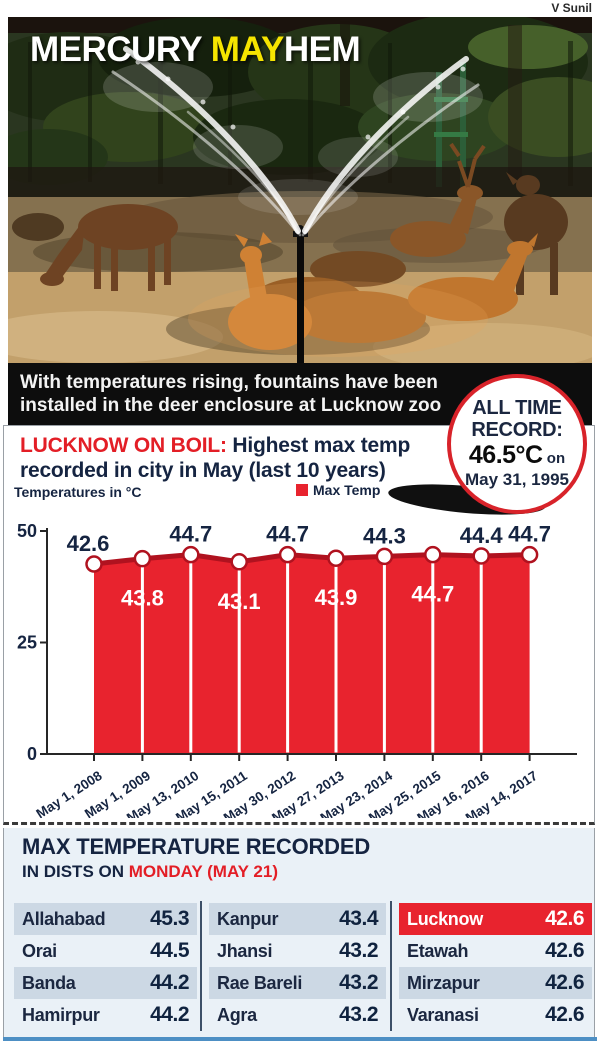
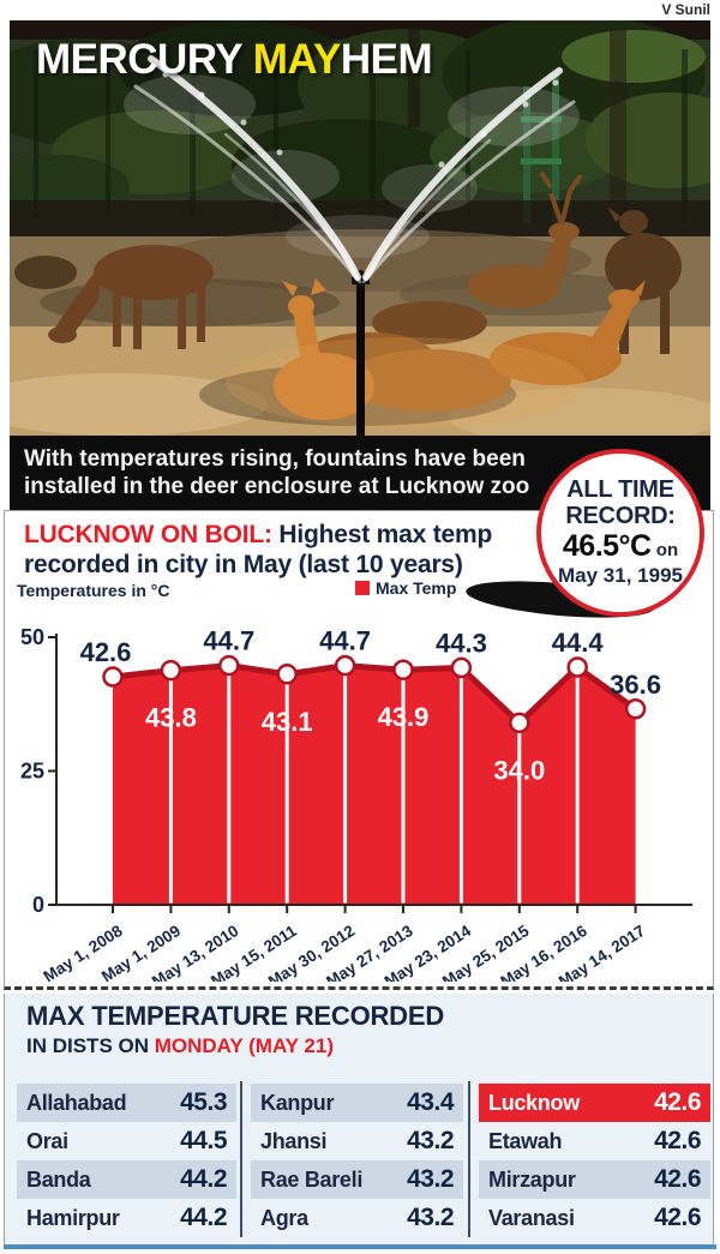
May 25, 2015: 44.7 -> 34.0
May 14, 2017: 44.7 -> 36.6
